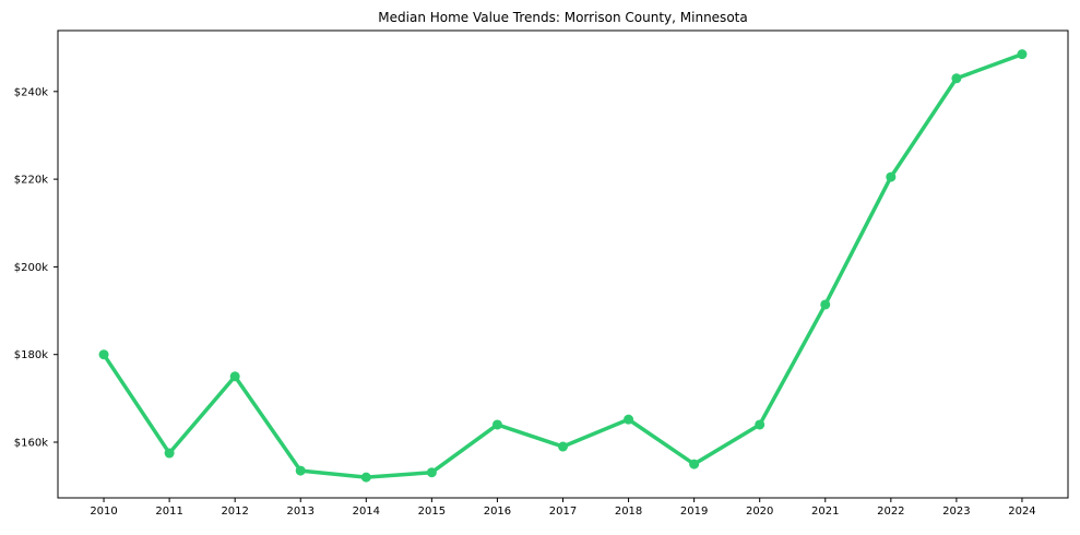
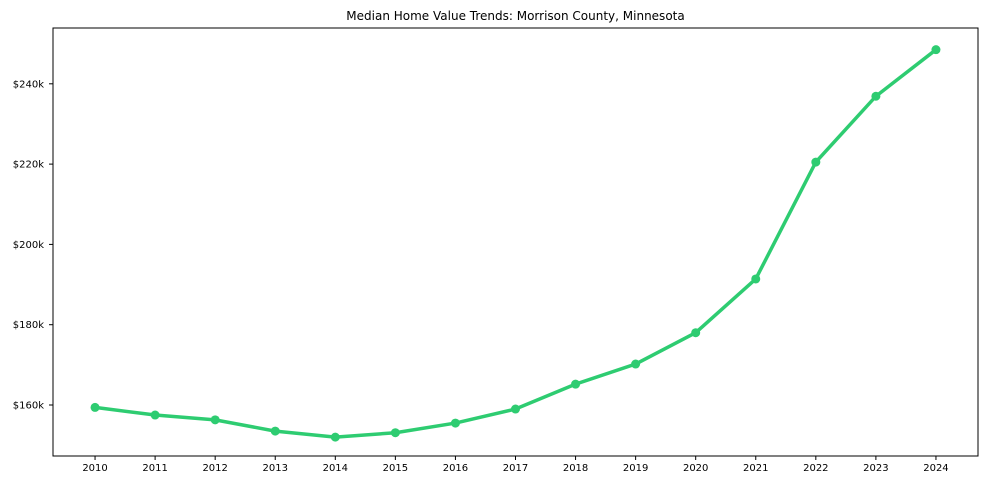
2010: $180k -> $159k
2012: $175k -> $156k
2016: $164k -> $156k
2019: $155k -> $170k
2020: $164k -> $178k
2023: $243k -> $237k
